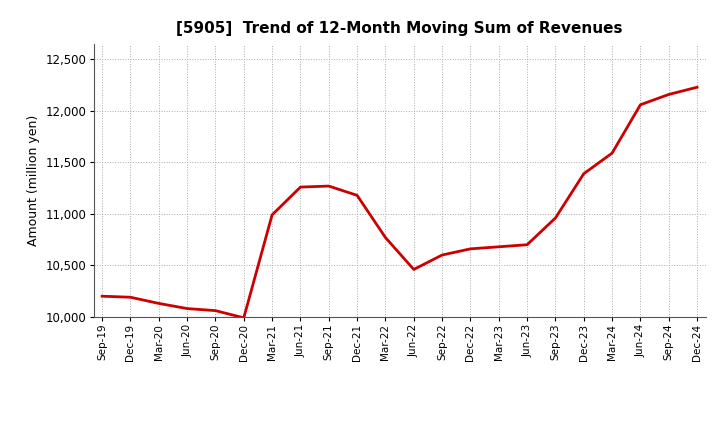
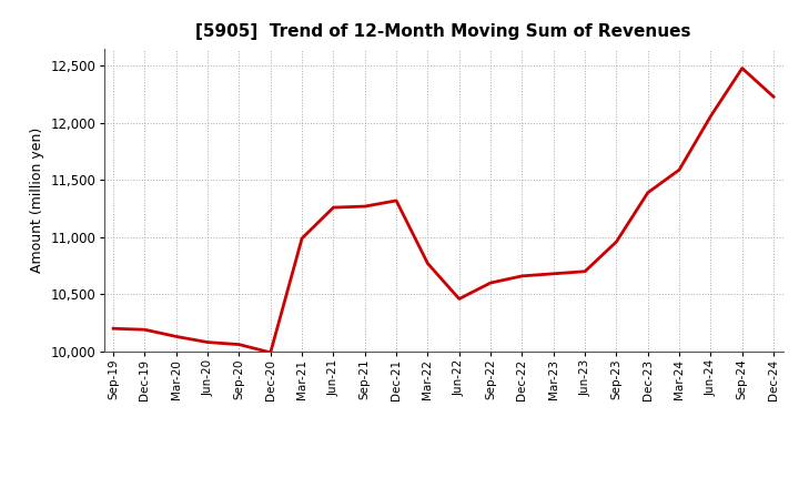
Dec-21: 11,180 -> 11,320
Sep-24: 12,160 -> 12,480
